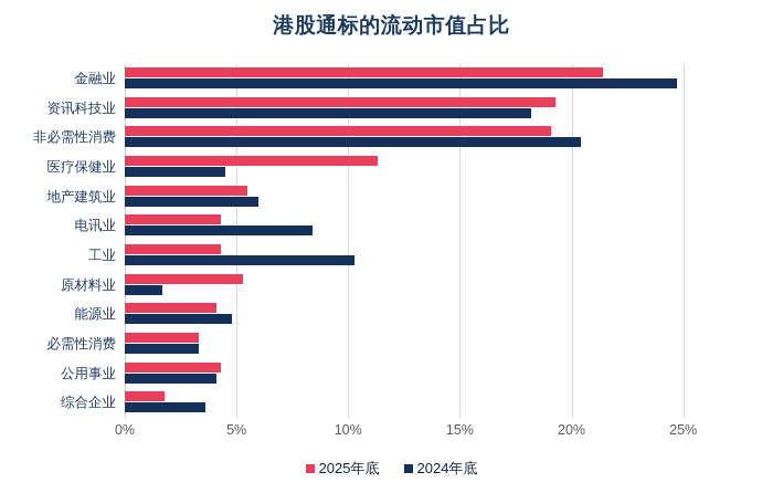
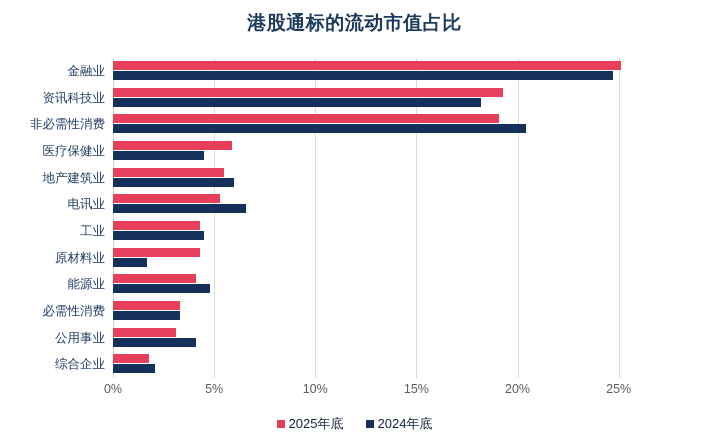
2025年底/金融业: 21.4% -> 25.1%
2025年底/医疗保健业: 11.3% -> 5.9%
2025年底/电讯业: 4.3% -> 5.3%
2024年底/电讯业: 8.4% -> 6.6%
2024年底/工业: 10.3% -> 4.5%
2025年底/原材料业: 5.3% -> 4.3%
2025年底/公用事业: 4.3% -> 3.1%
2024年底/综合企业: 3.6% -> 2.1%
